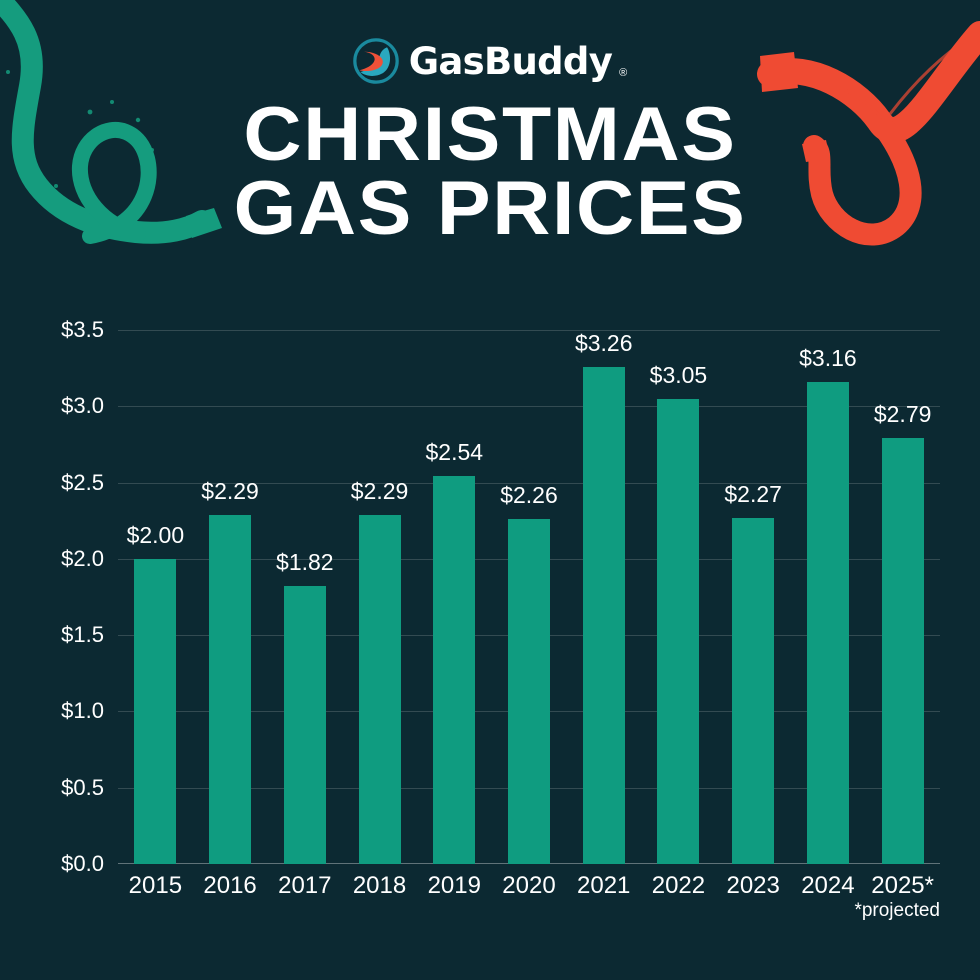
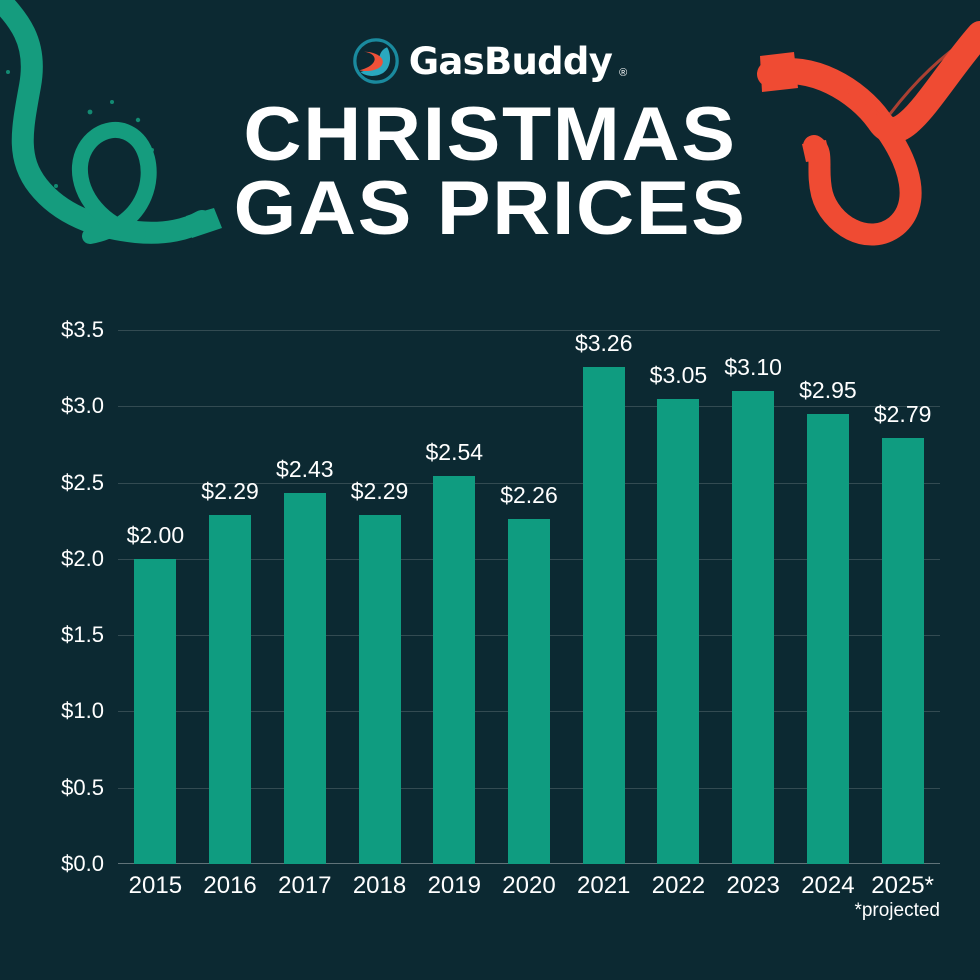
2017: $1.82 -> $2.43
2023: $2.27 -> $3.10
2024: $3.16 -> $2.95
